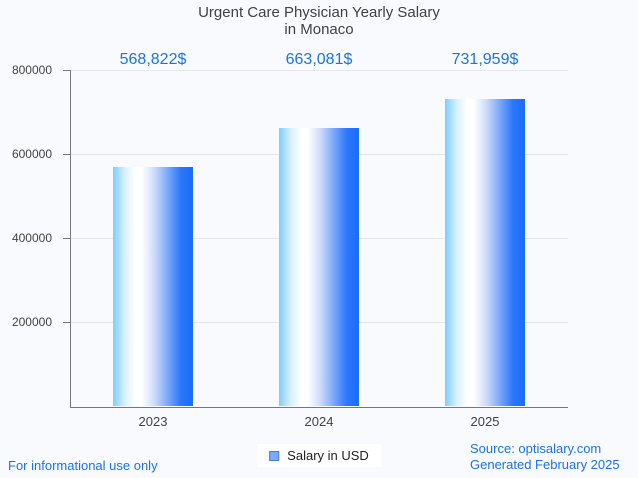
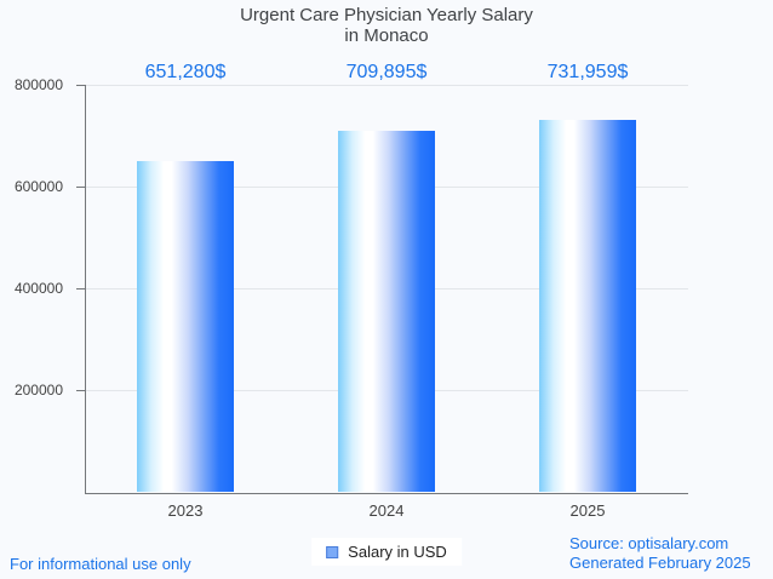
2023: 568,822 -> 651,280
2024: 663,081 -> 709,895
